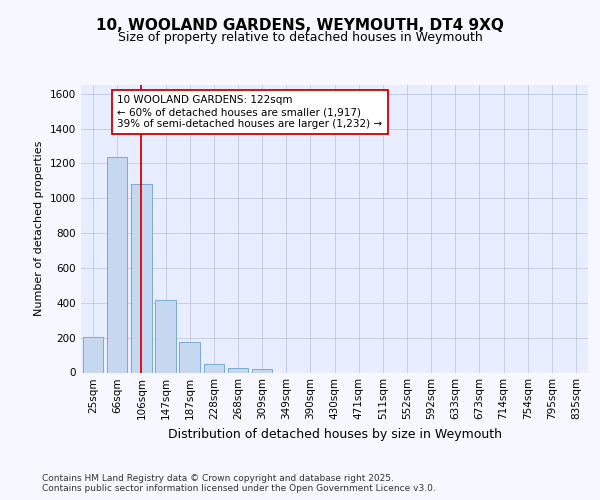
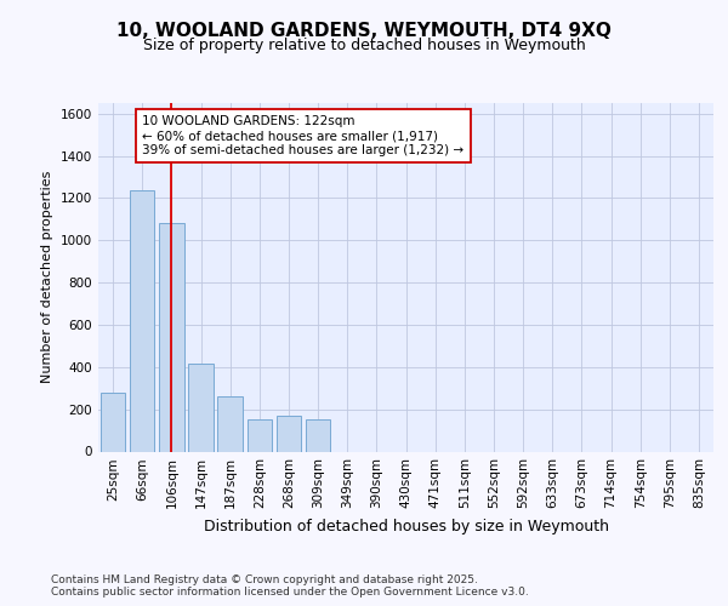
25sqm: 200 -> 280
187sqm: 180 -> 260
228sqm: 50 -> 150
268sqm: 20 -> 170
309sqm: 20 -> 150
